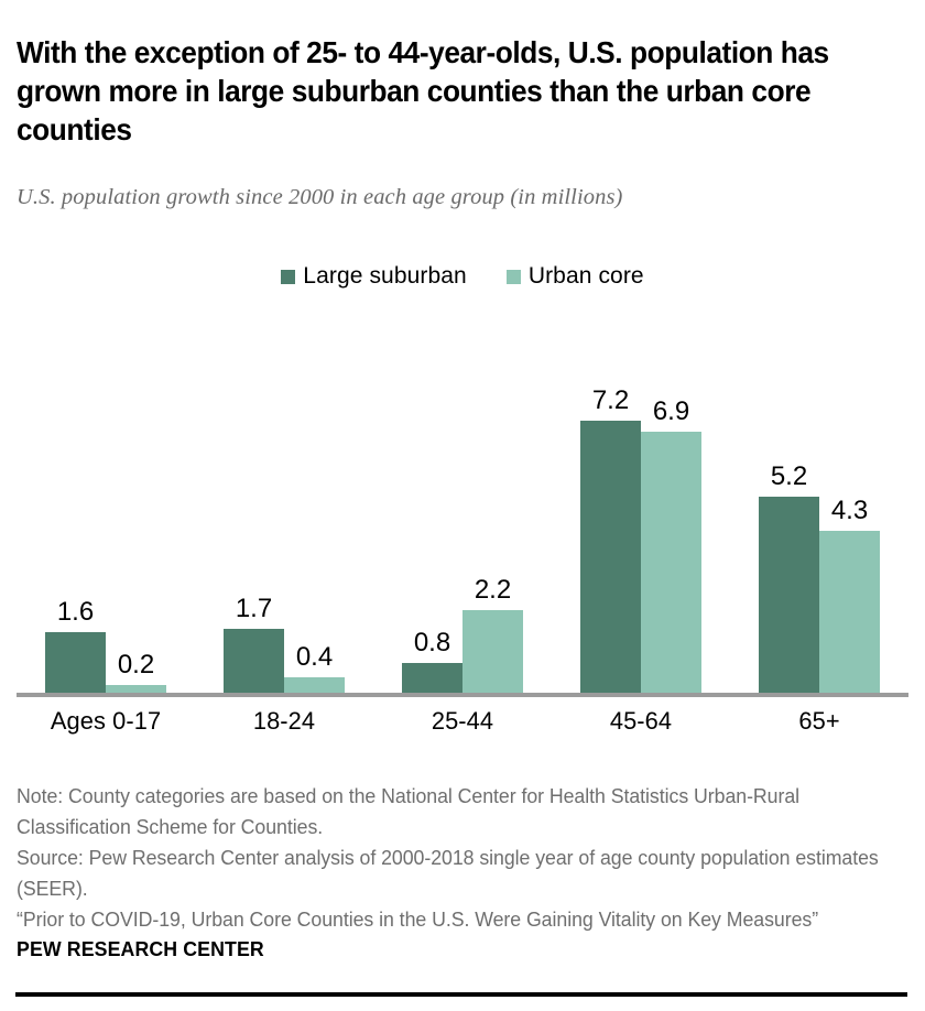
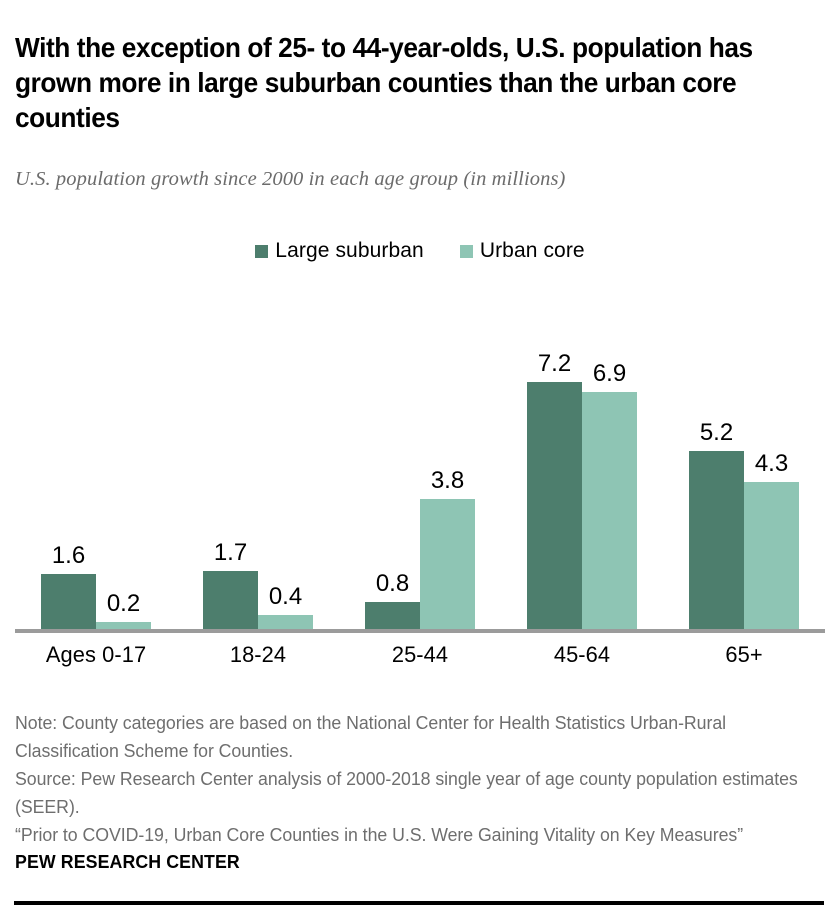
Urban core/25-44: 2.2 -> 3.8
